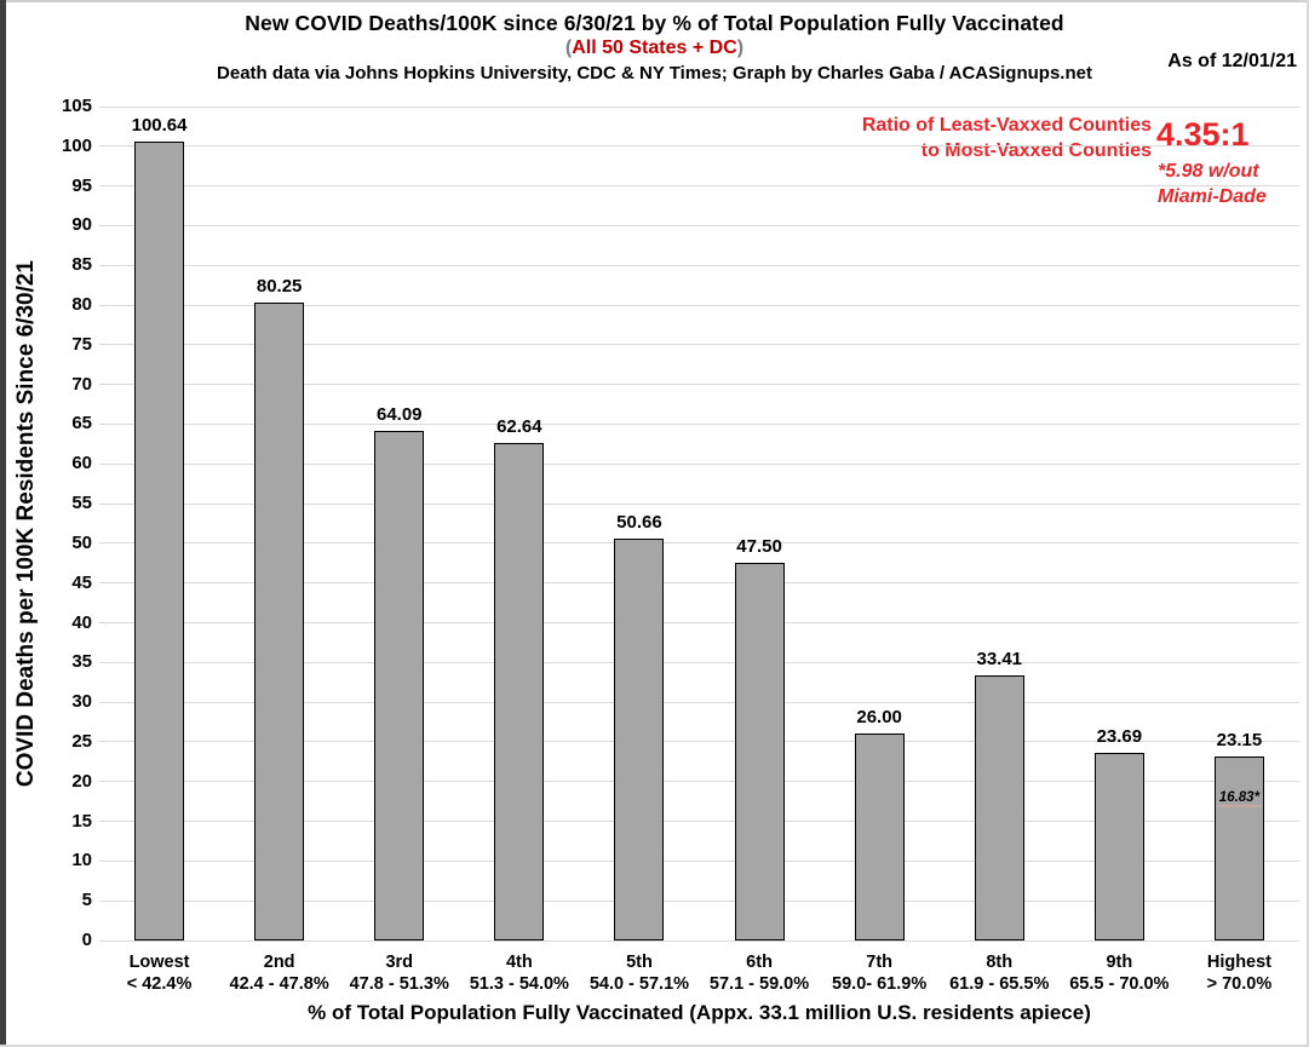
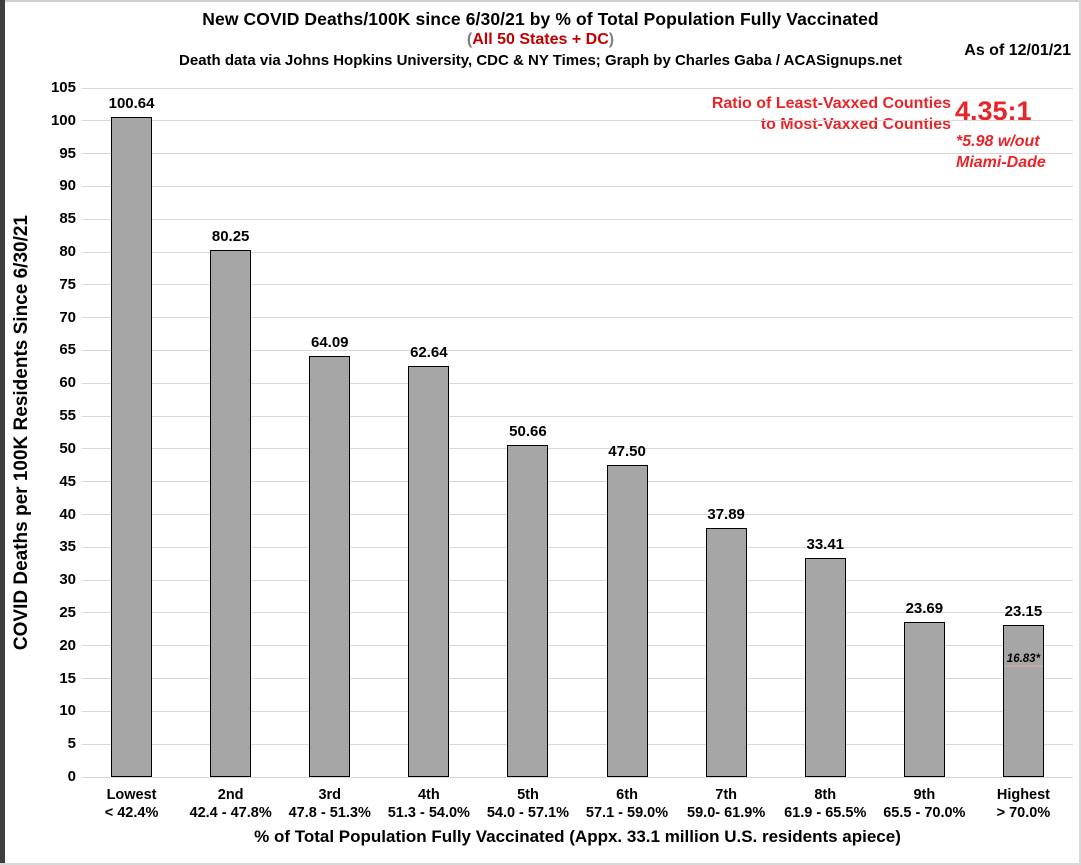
7th: 26.00 -> 37.89
